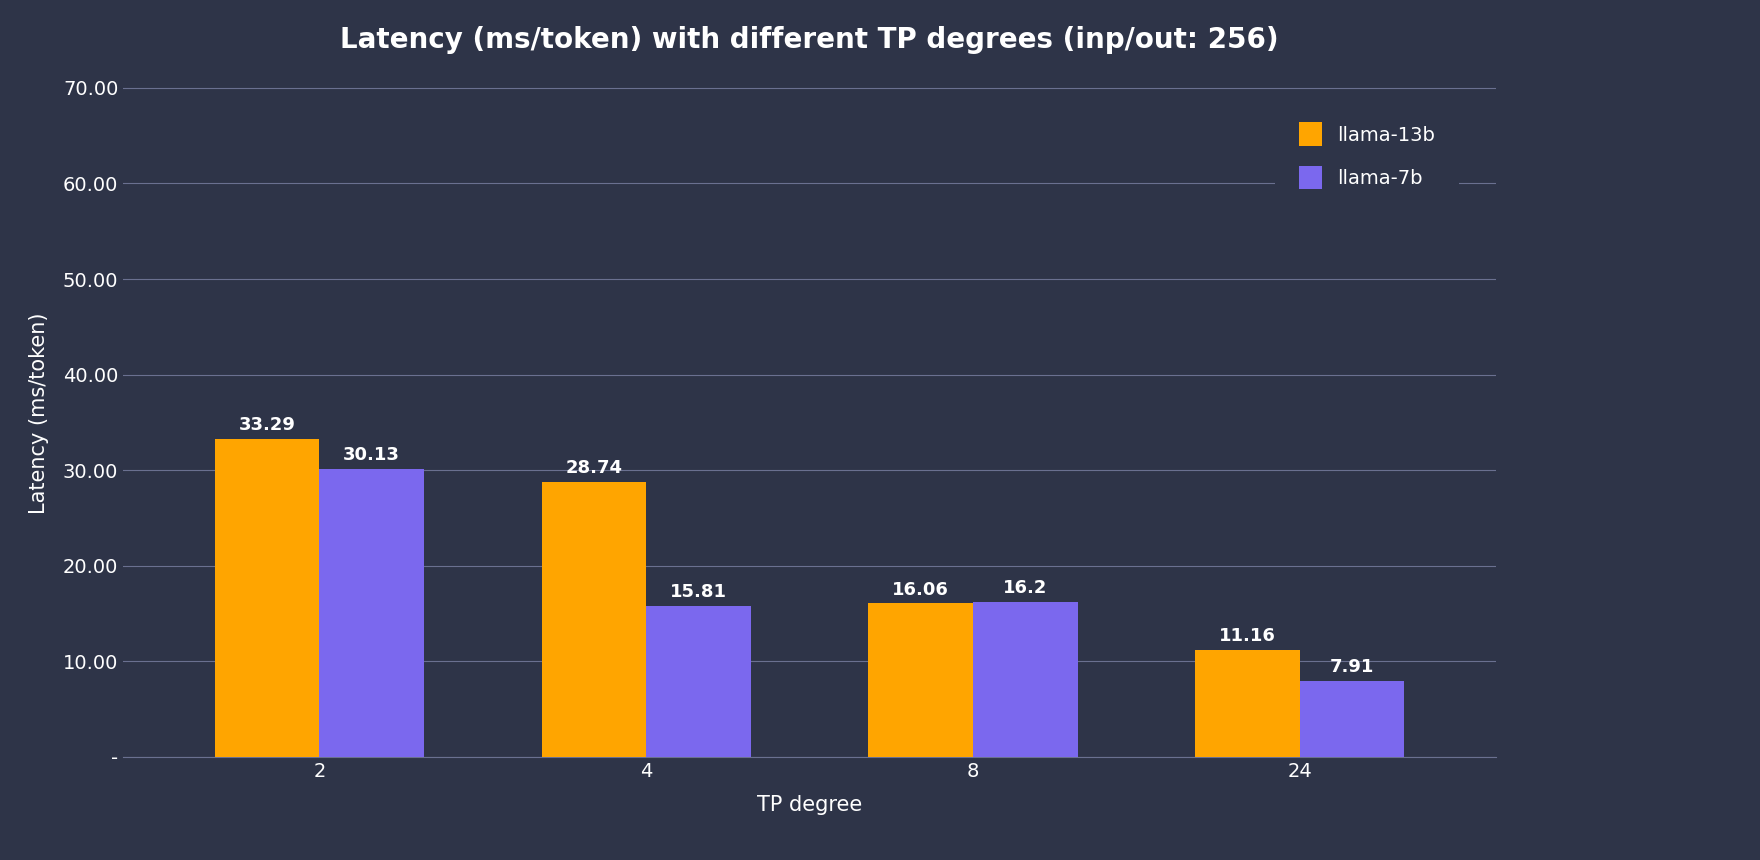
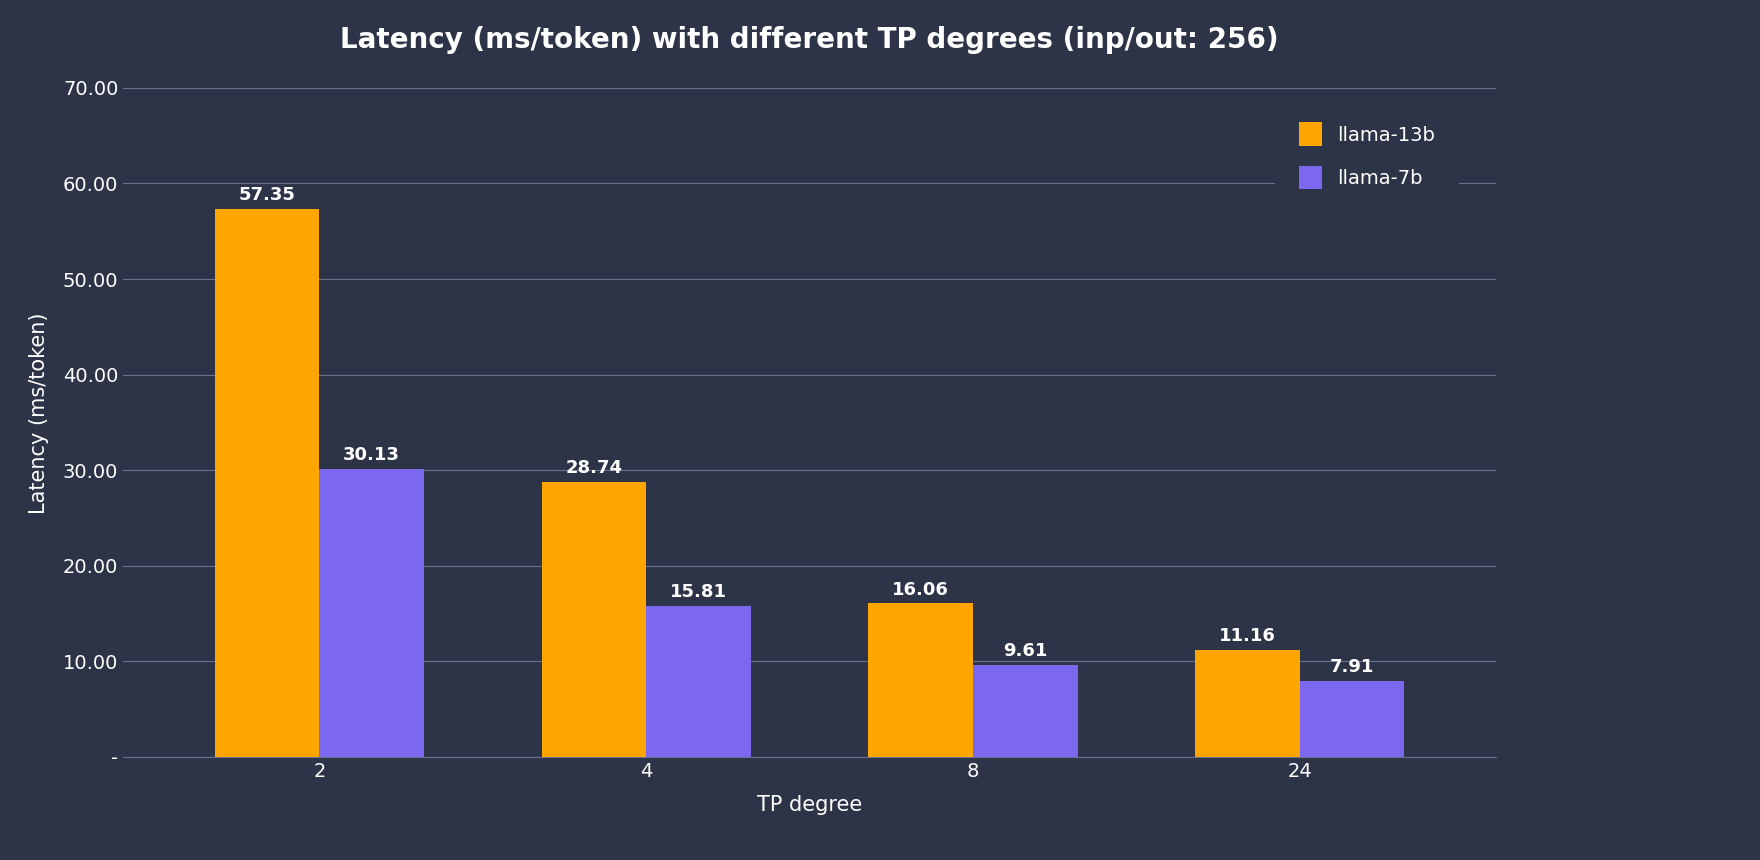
llama-13b/2: 33.29 -> 57.35
llama-7b/8: 16.2 -> 9.61
